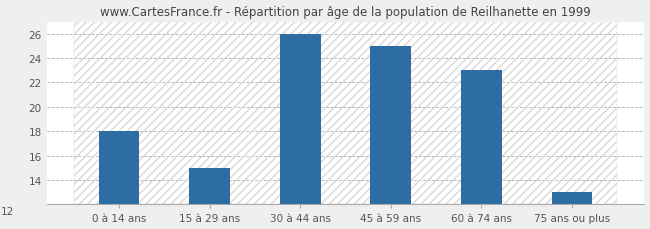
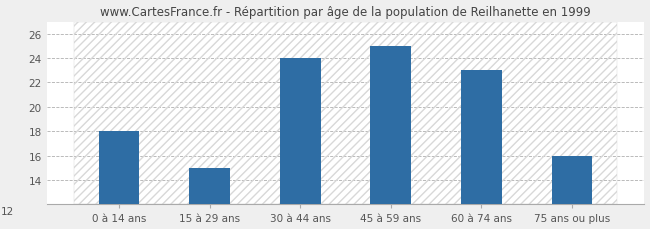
30 à 44 ans: 26 -> 24
75 ans ou plus: 13 -> 16
